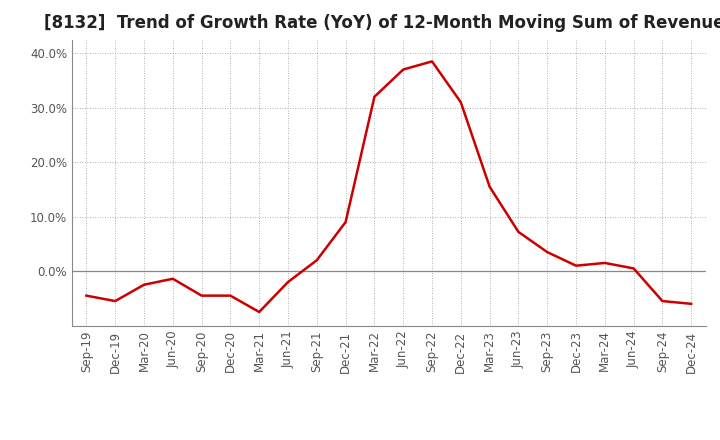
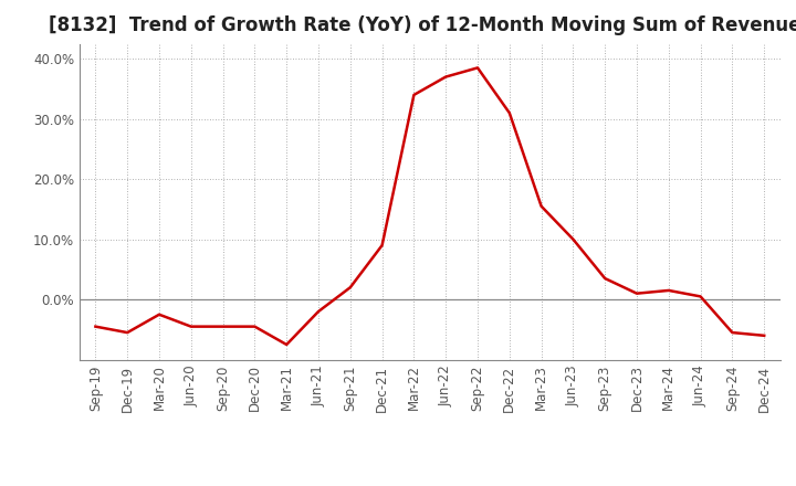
Jun-20: -1.4% -> -4.5%
Mar-22: 32.0% -> 34.0%
Jun-23: 7.2% -> 10.0%
